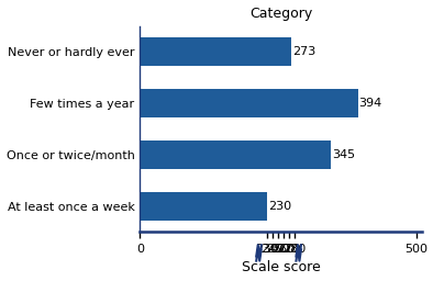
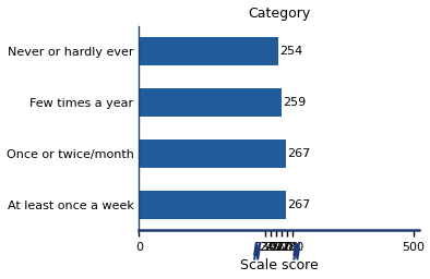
Never or hardly ever: 273 -> 254
Few times a year: 394 -> 259
Once or twice/month: 345 -> 267
At least once a week: 230 -> 267
